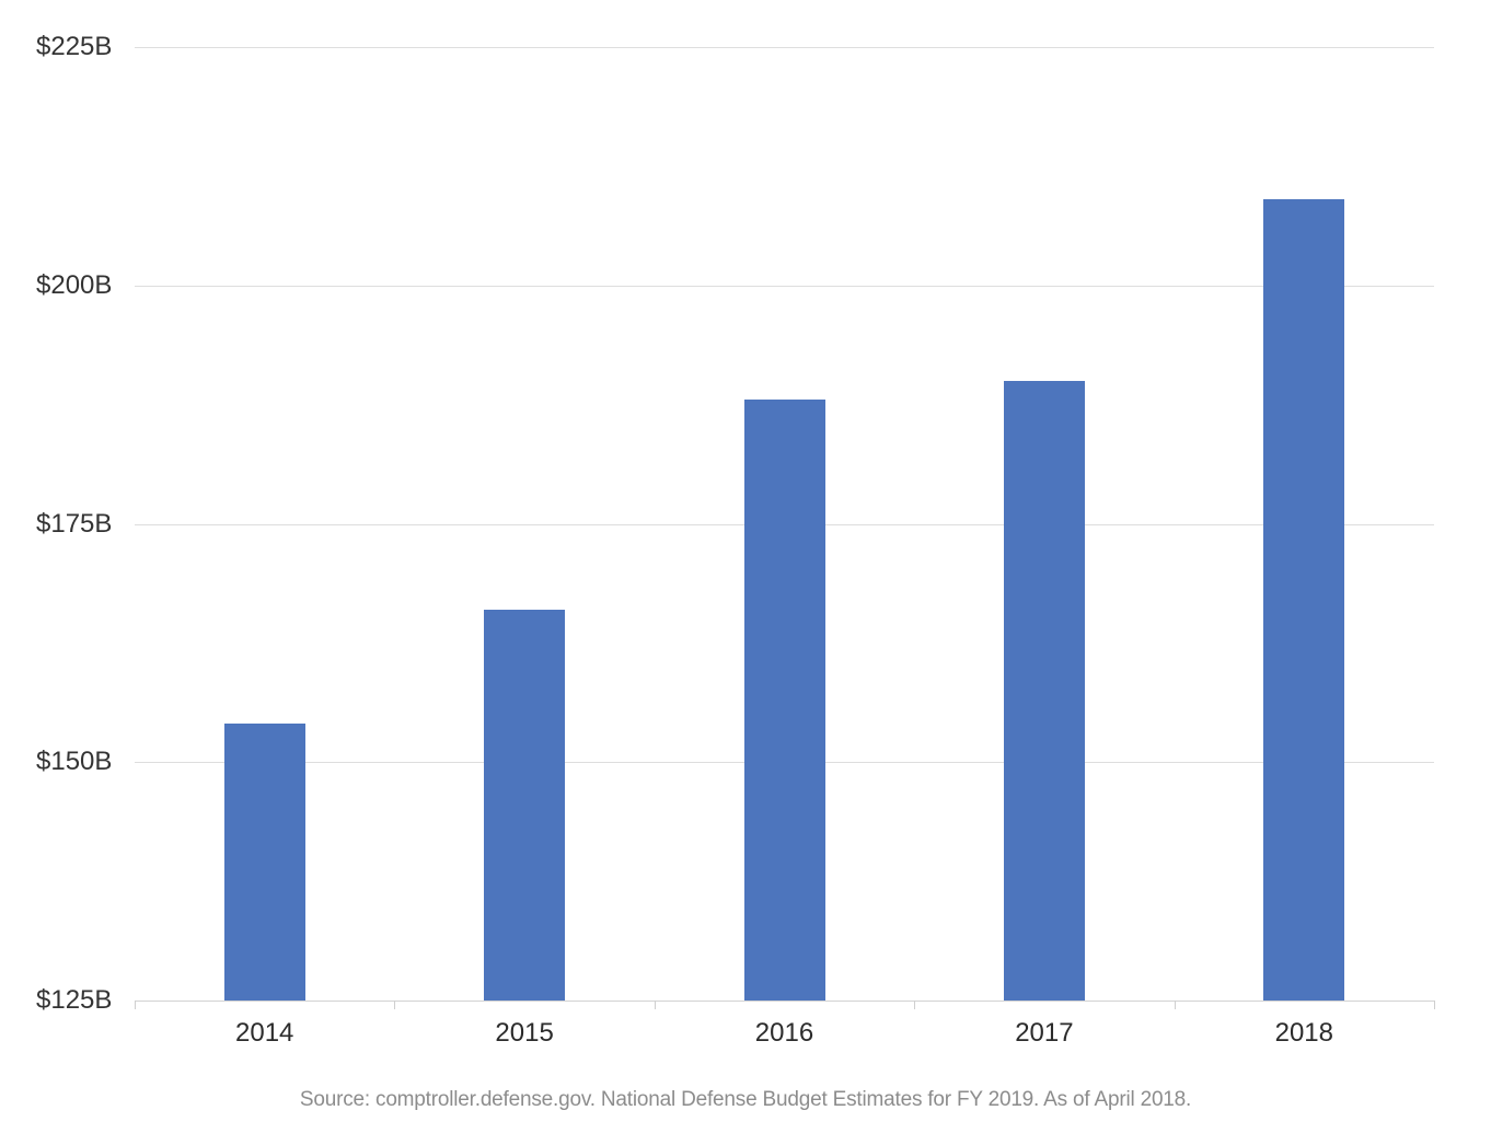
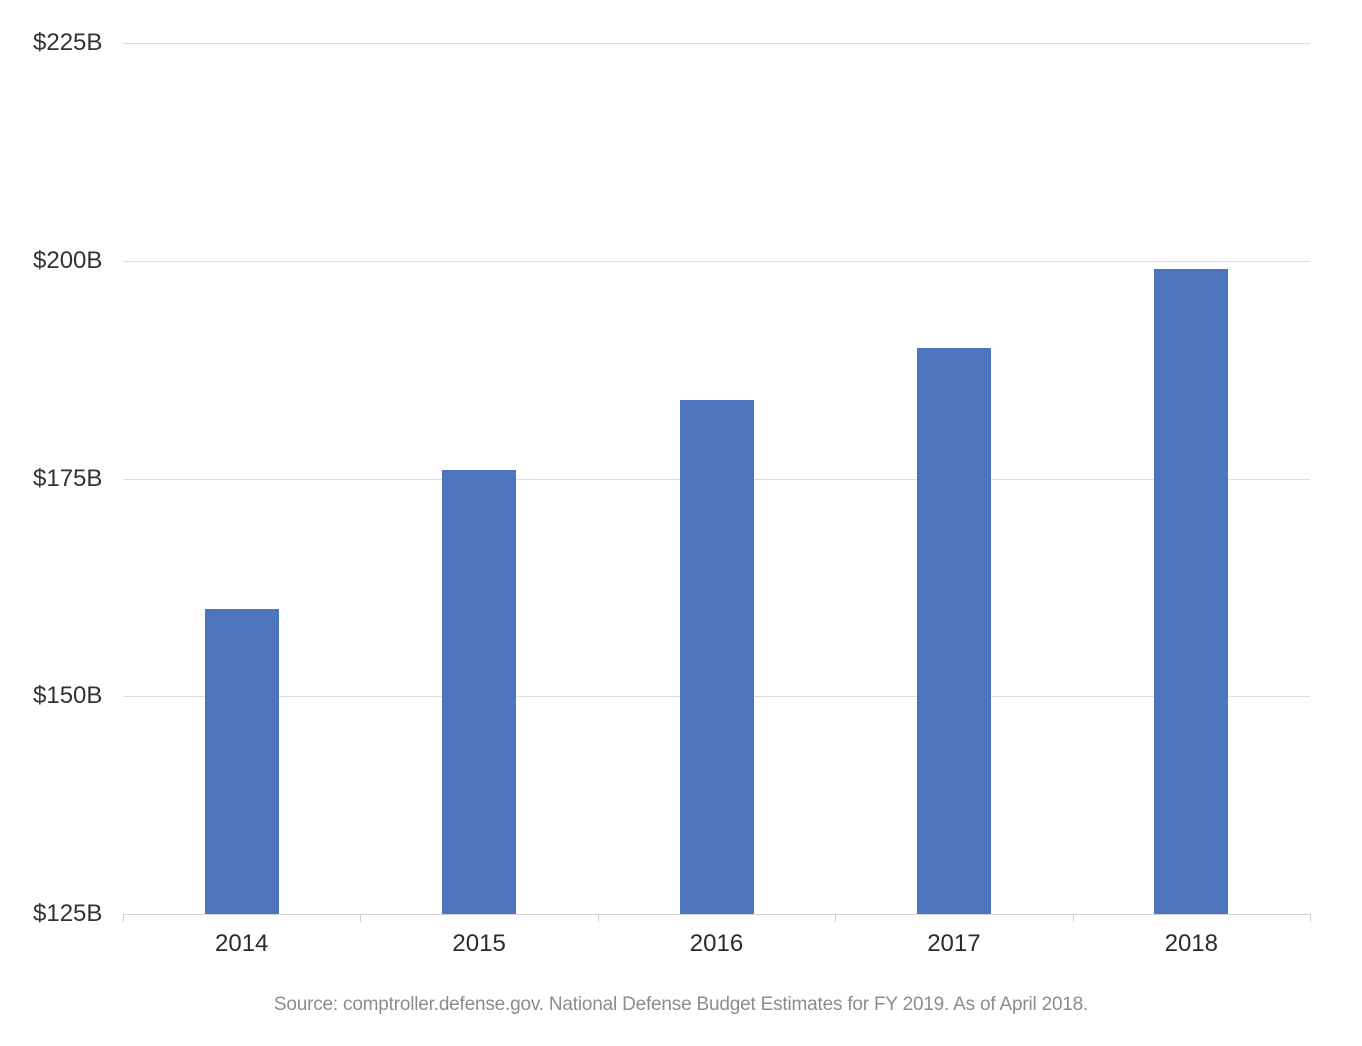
2014: $154B -> $160B
2015: $166B -> $176B
2016: $188B -> $184B
2018: $209B -> $199B
